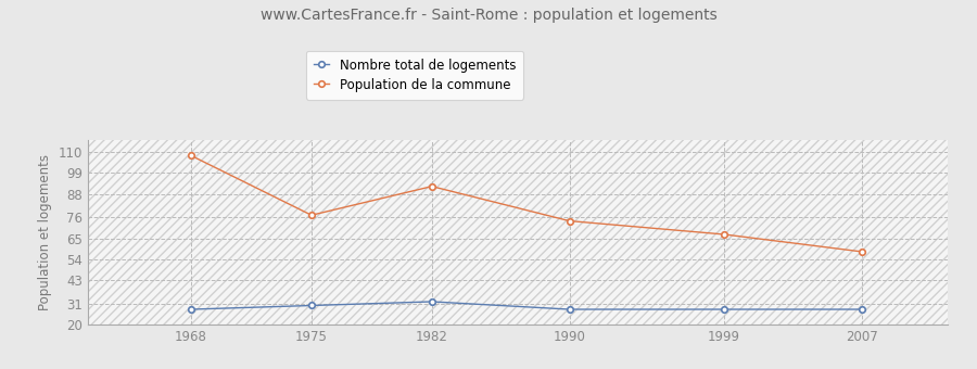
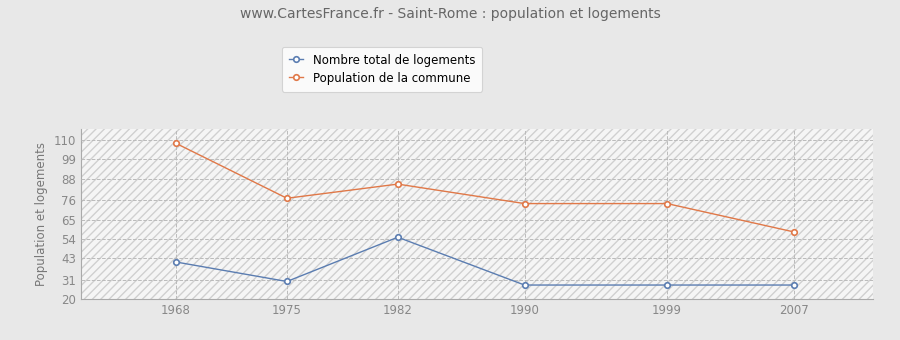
Nombre total de logements/1968: 28 -> 41
Nombre total de logements/1982: 32 -> 55
Population de la commune/1982: 92 -> 85
Population de la commune/1999: 67 -> 74
